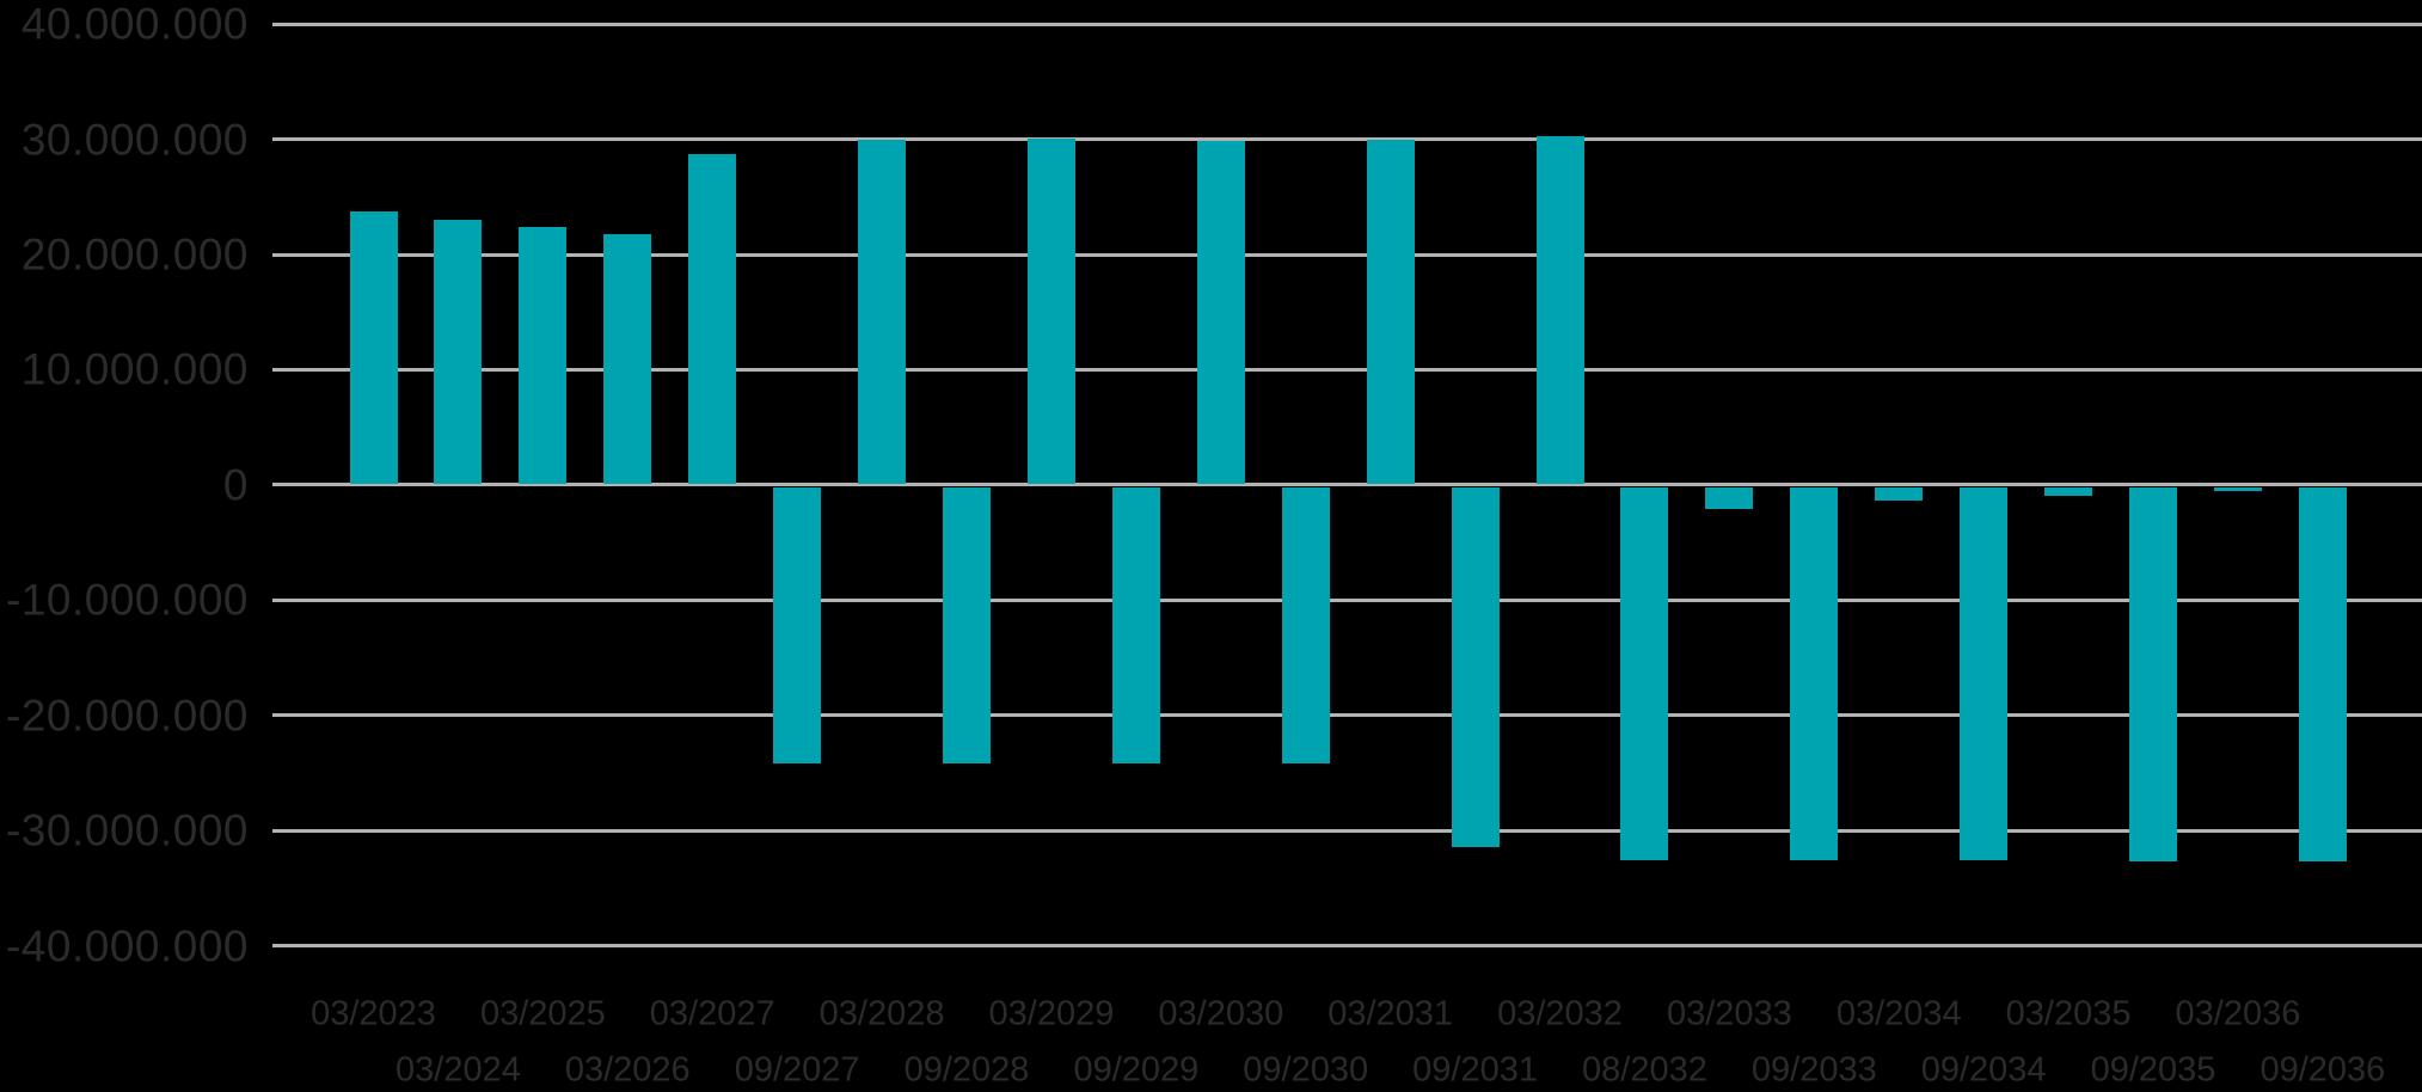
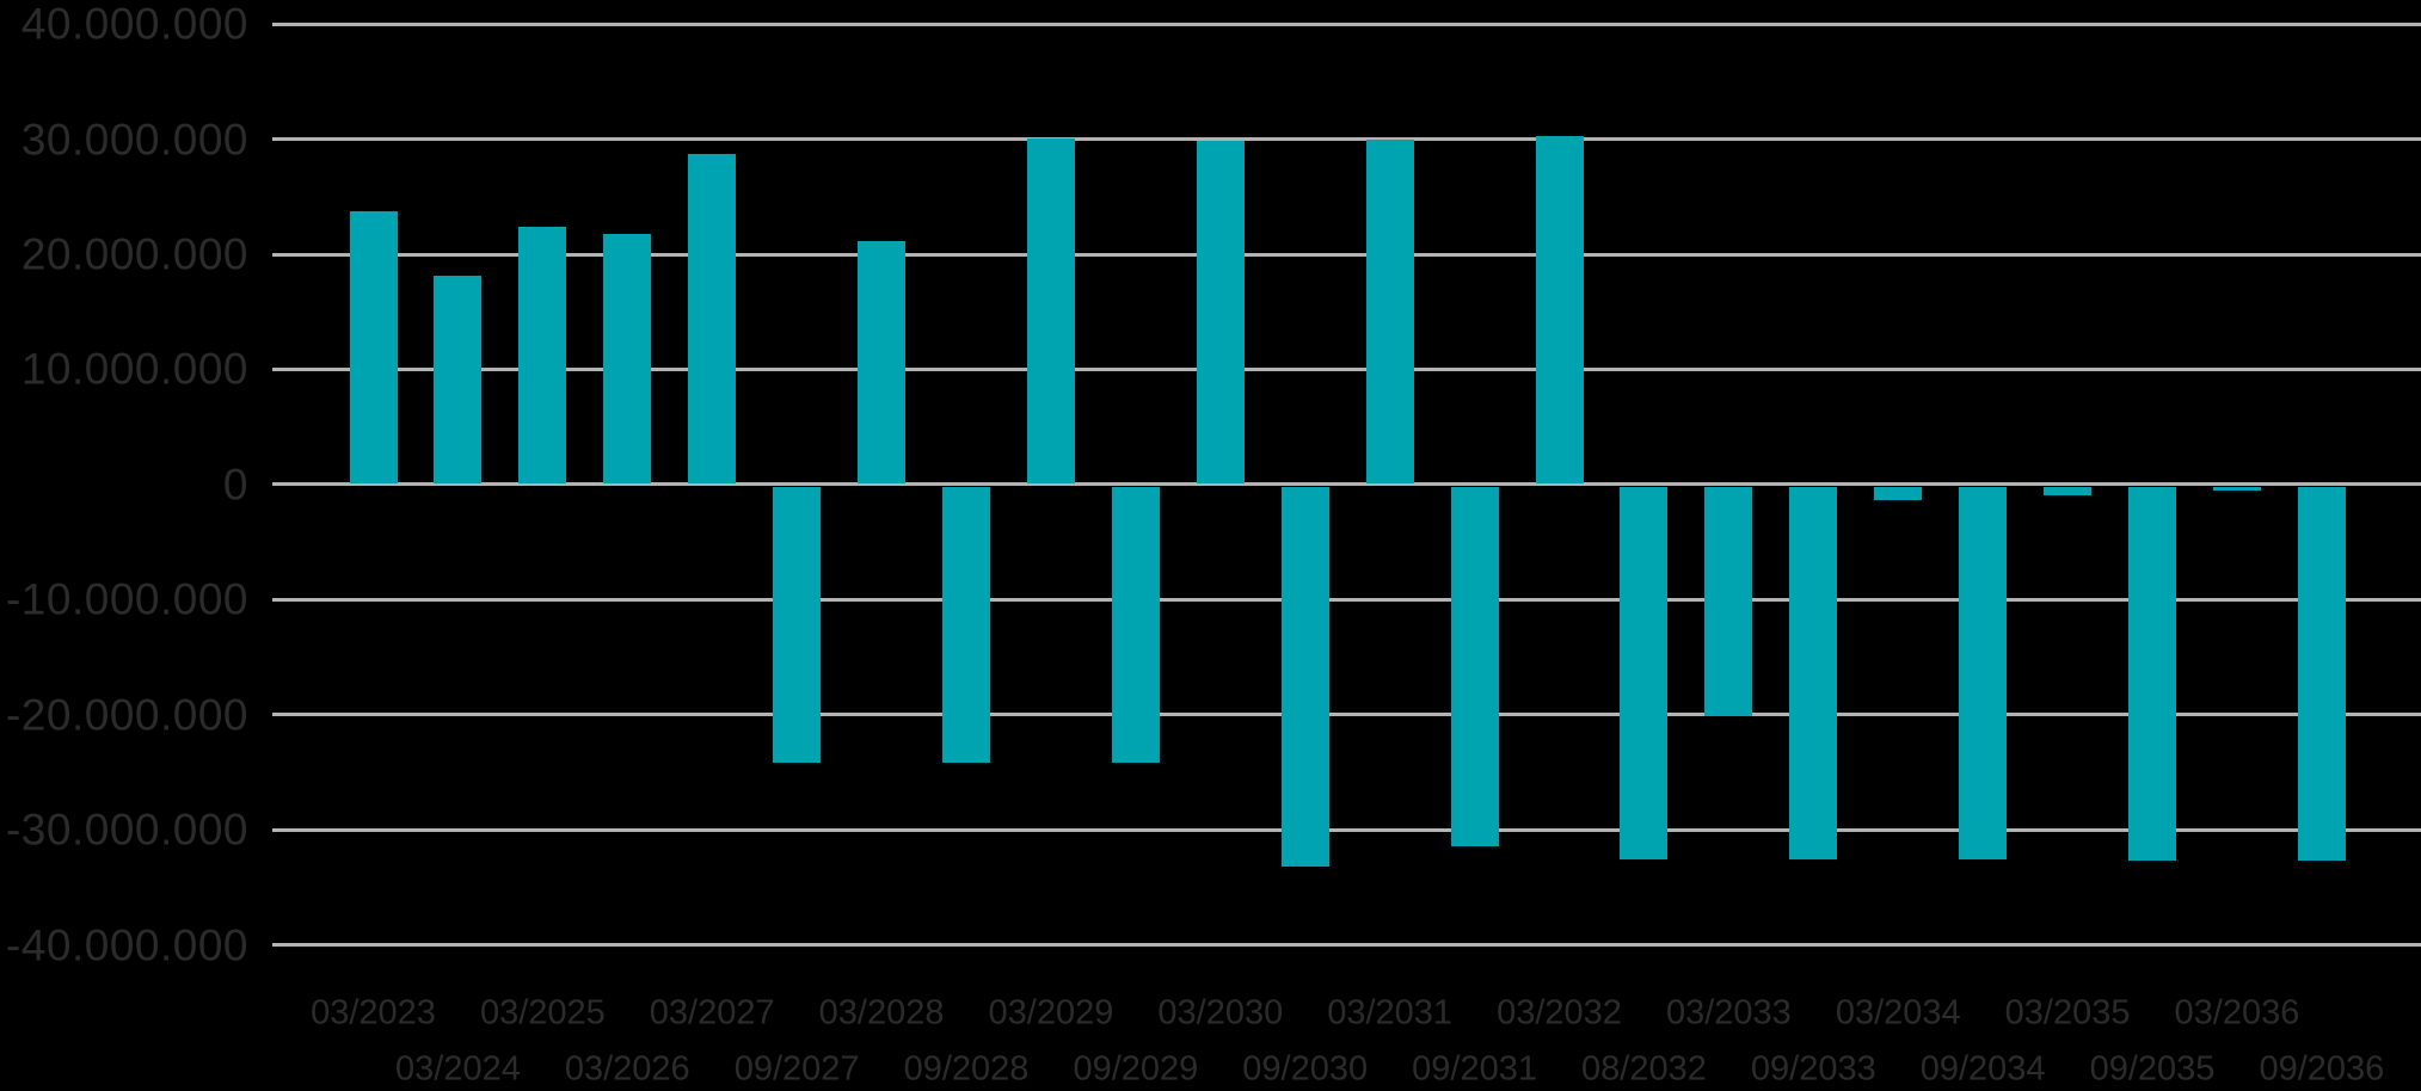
03/2024: 23000000 -> 18000000
03/2028: 30000000 -> 21000000
09/2030: -24000000 -> -33000000
03/2033: -2000000 -> -20000000
